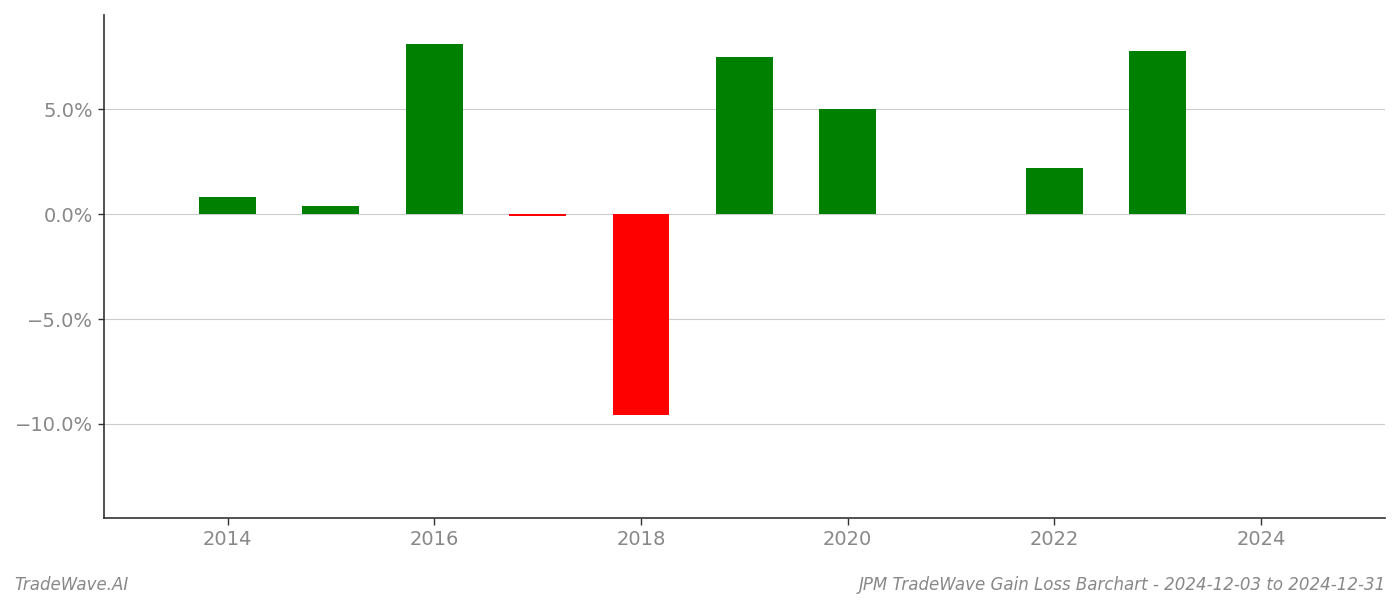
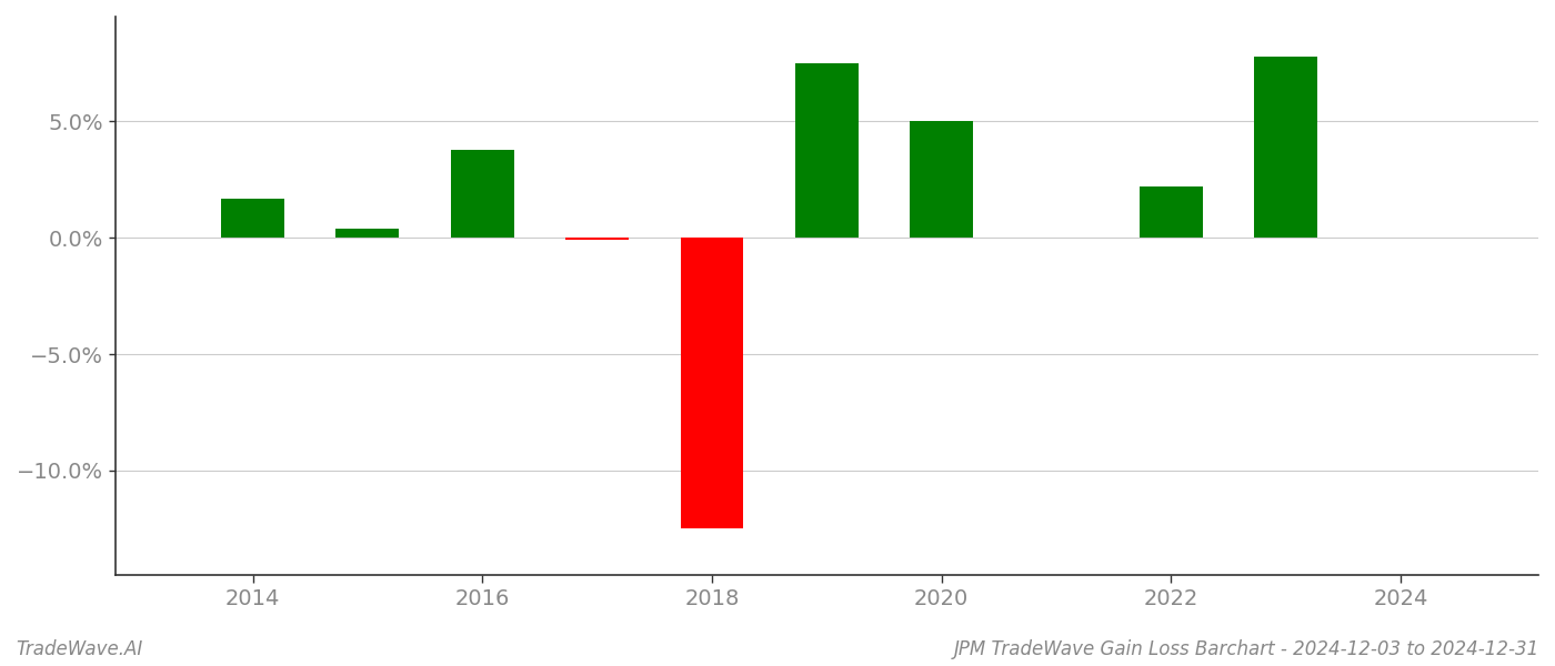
2014: 0.8% -> 1.7%
2016: 8.1% -> 3.8%
2018: -9.6% -> -12.5%
